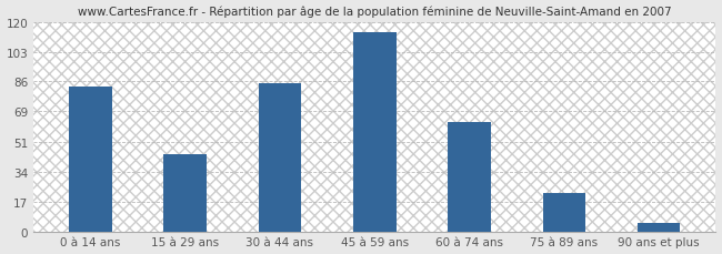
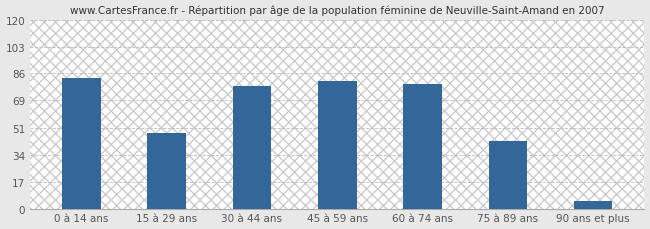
15 à 29 ans: 44 -> 48
30 à 44 ans: 85 -> 78
45 à 59 ans: 114 -> 81
60 à 74 ans: 63 -> 79
75 à 89 ans: 22 -> 43
